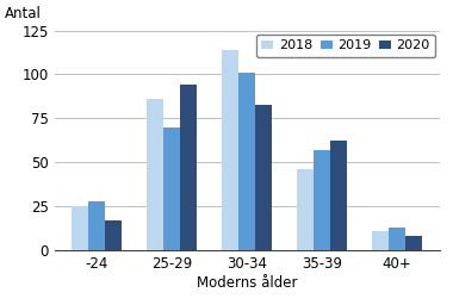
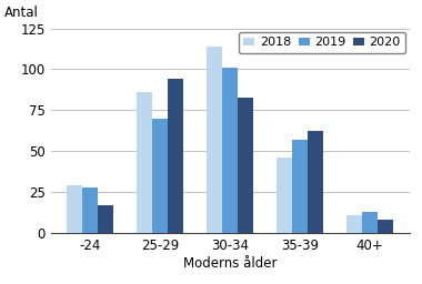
2018/-24: 25 -> 29
